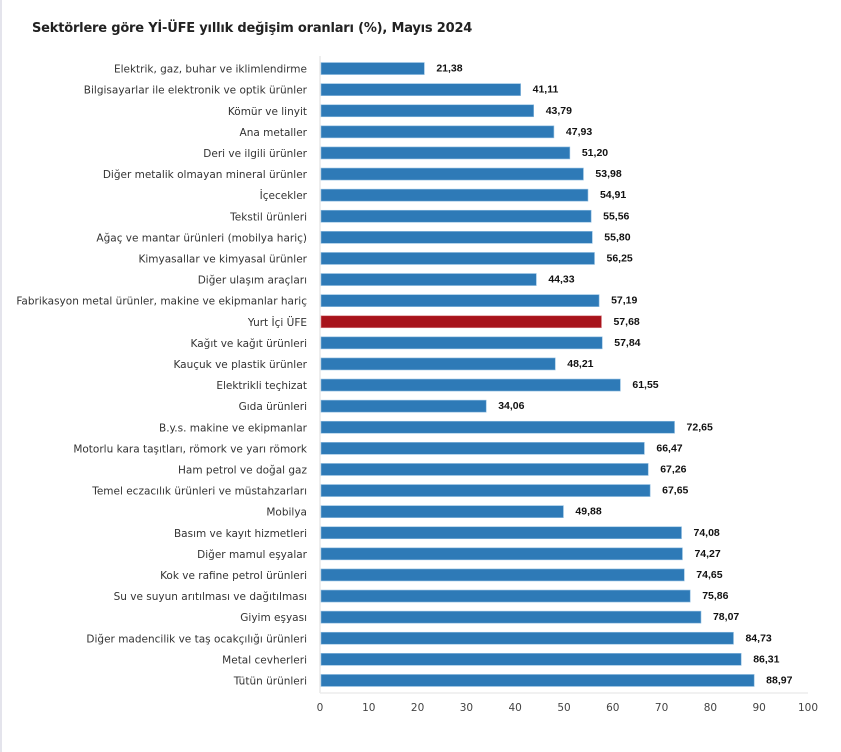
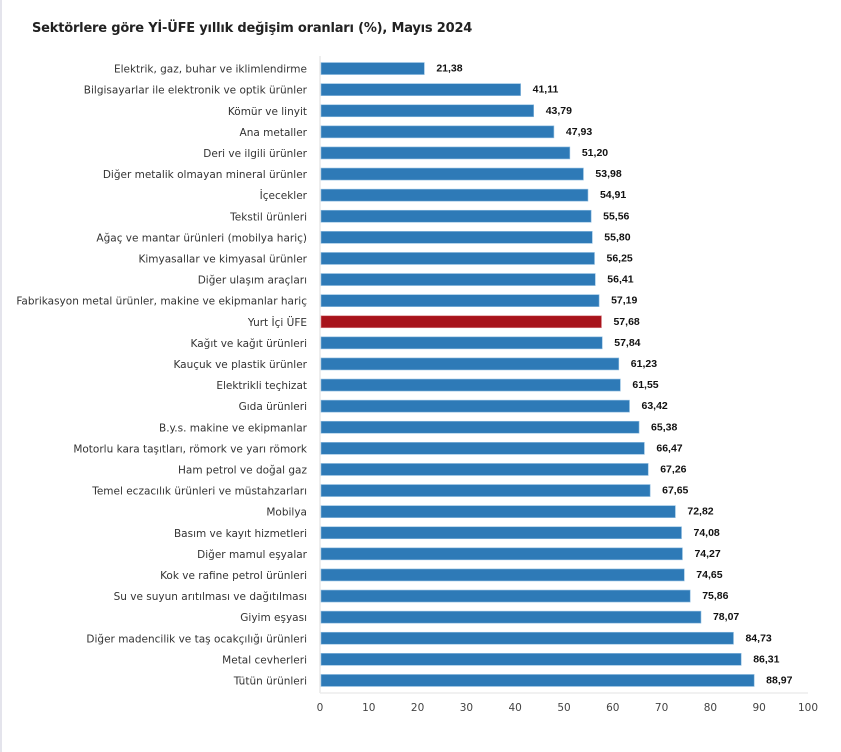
Diğer ulaşım araçları: 44,33 -> 56,41
Kauçuk ve plastik ürünler: 48,21 -> 61,23
Gıda ürünleri: 34,06 -> 63,42
B.y.s. makine ve ekipmanlar: 72,65 -> 65,38
Mobilya: 49,88 -> 72,82
